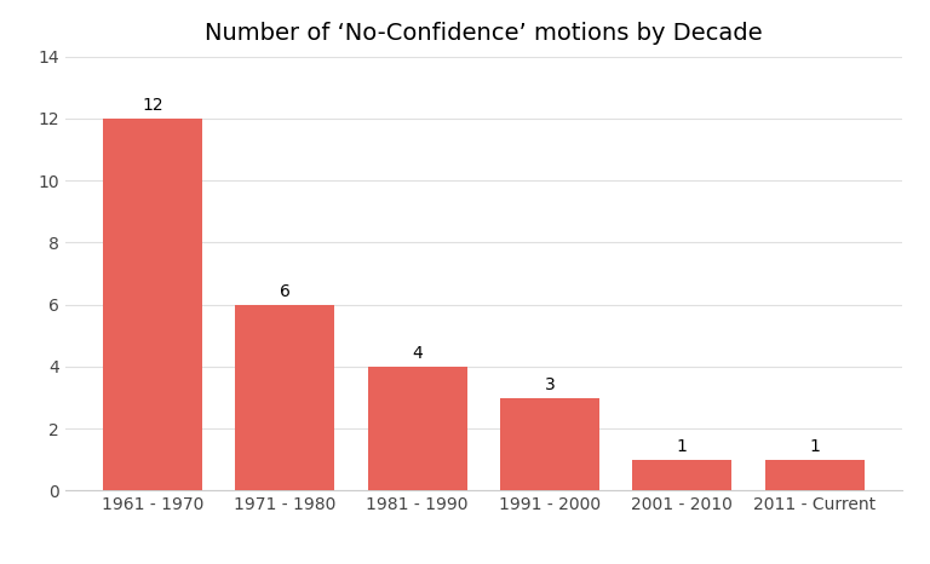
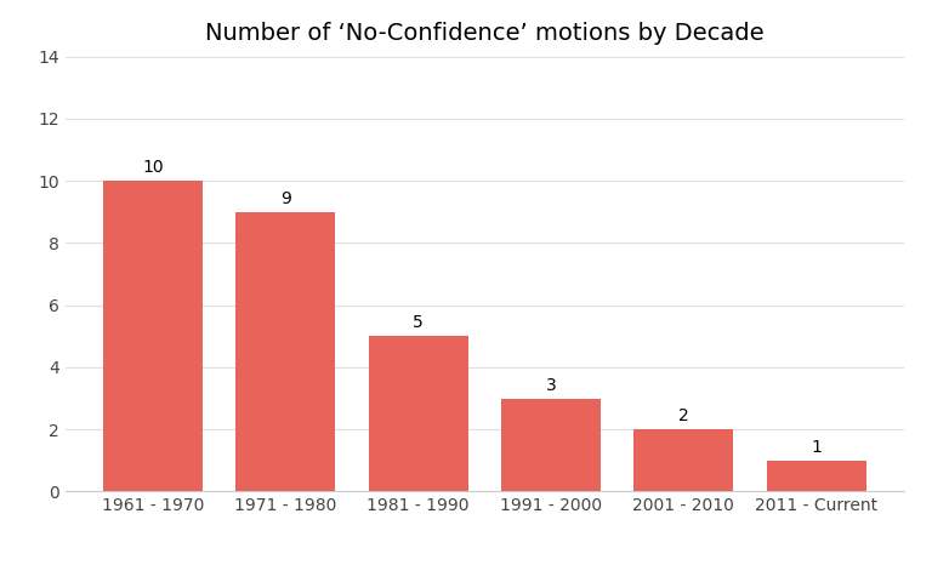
1961 - 1970: 12 -> 10
1971 - 1980: 6 -> 9
1981 - 1990: 4 -> 5
2001 - 2010: 1 -> 2
